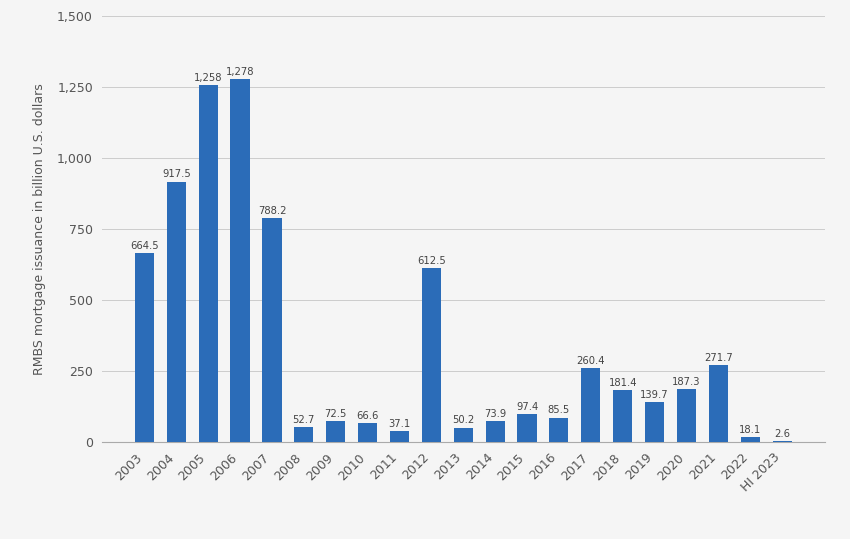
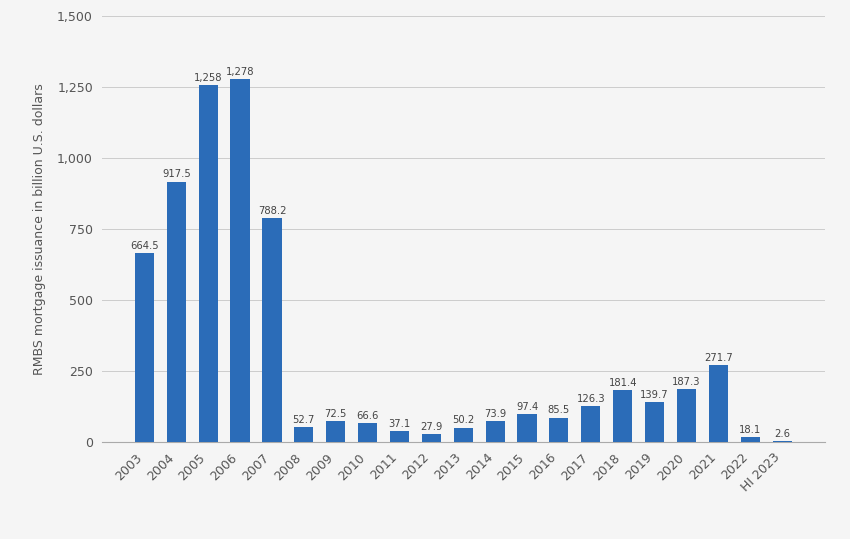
2012: 612.5 -> 27.9
2017: 260.4 -> 126.3
